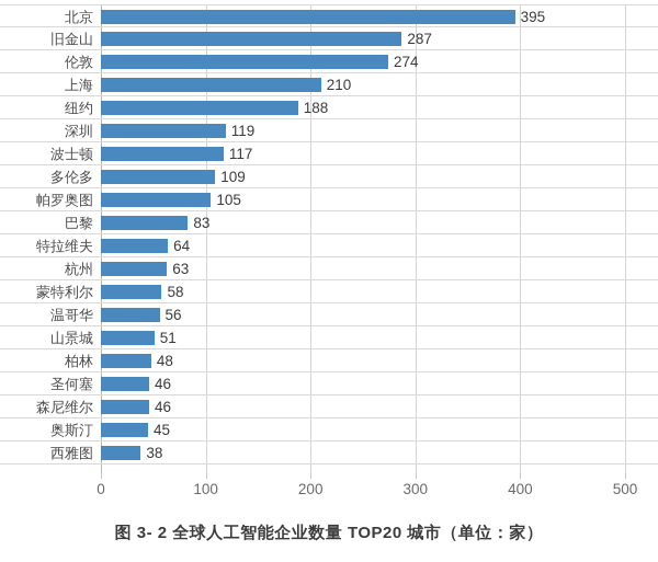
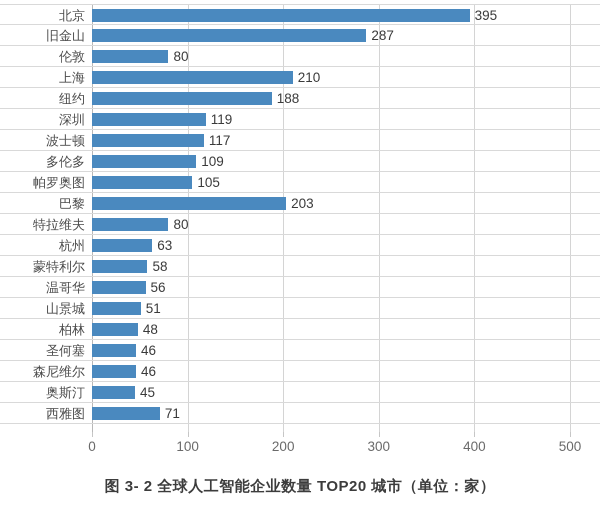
伦敦: 274 -> 80
巴黎: 83 -> 203
特拉维夫: 64 -> 80
西雅图: 38 -> 71
